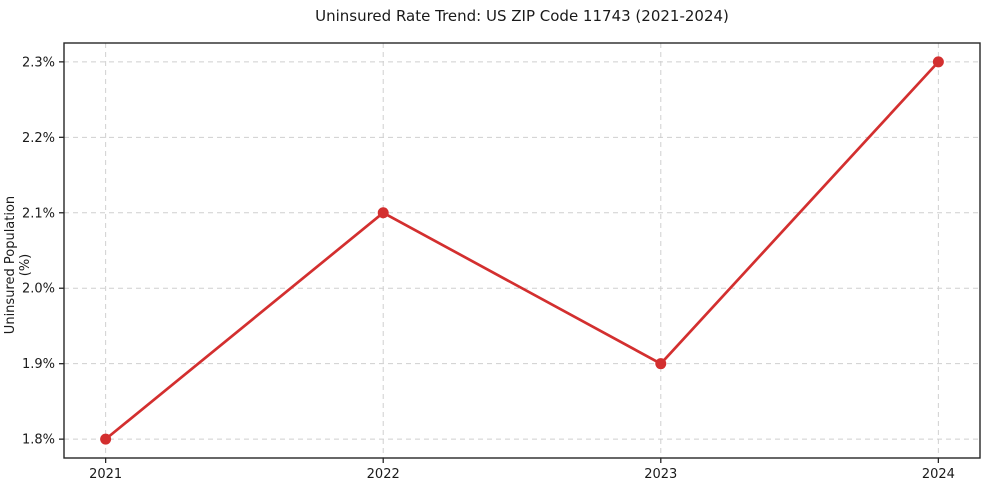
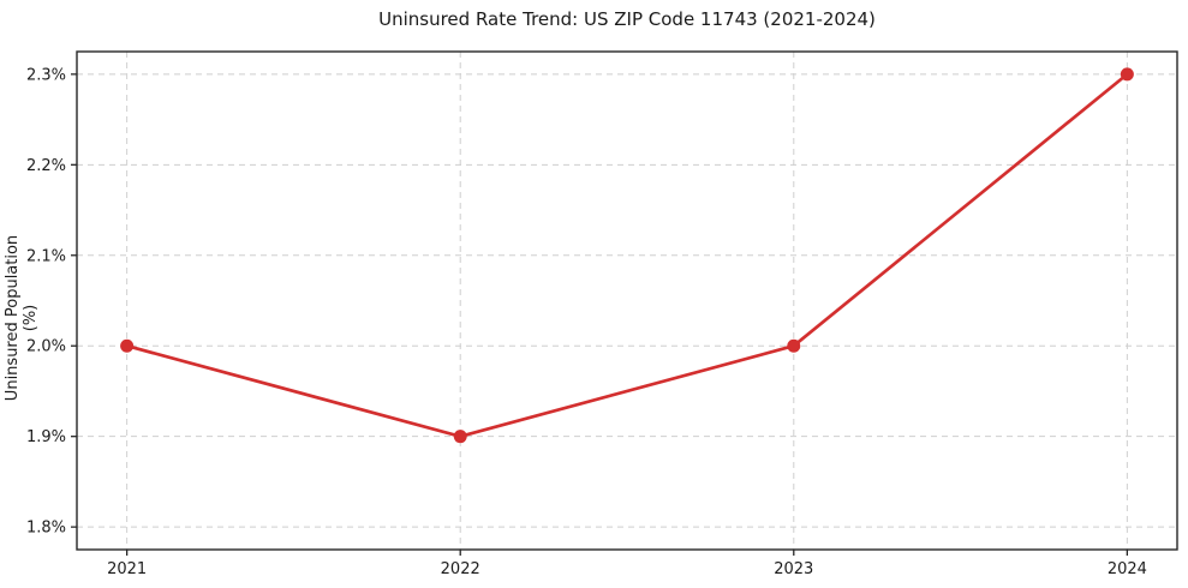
2021: 1.8% -> 2.0%
2022: 2.1% -> 1.9%
2023: 1.9% -> 2.0%
